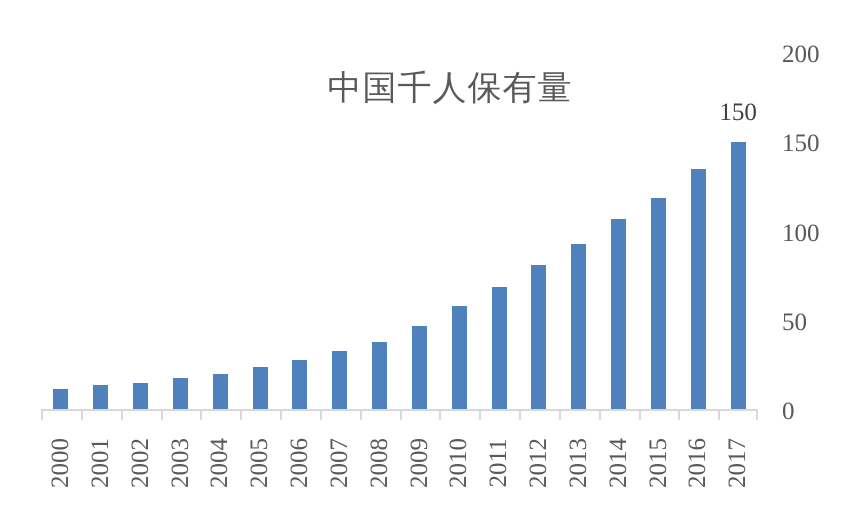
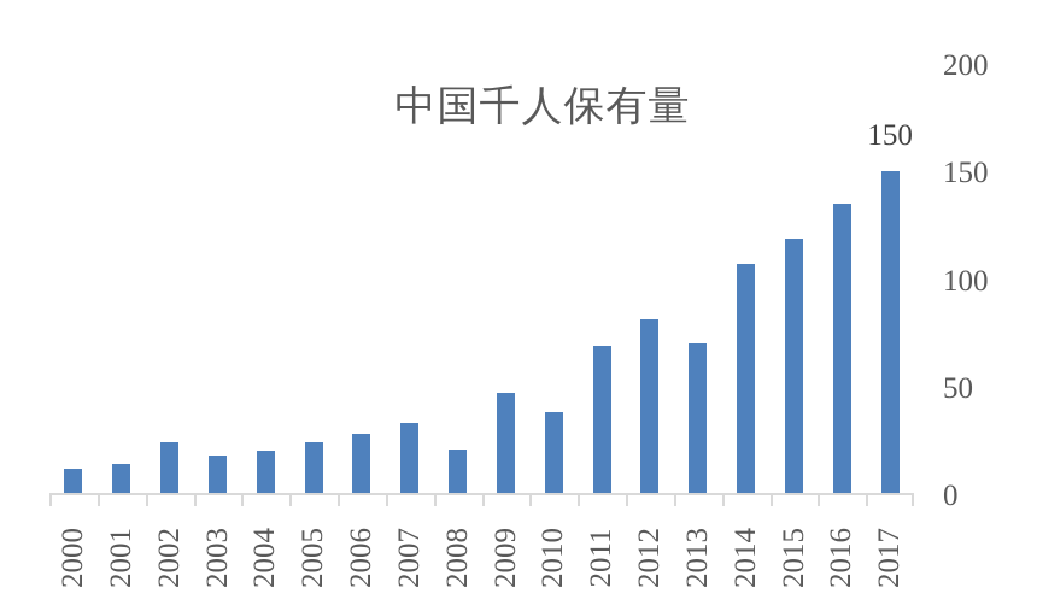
2002: 15 -> 24
2008: 38 -> 21
2010: 58 -> 38
2013: 93 -> 70
